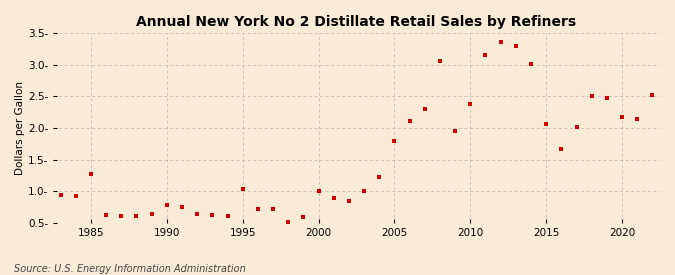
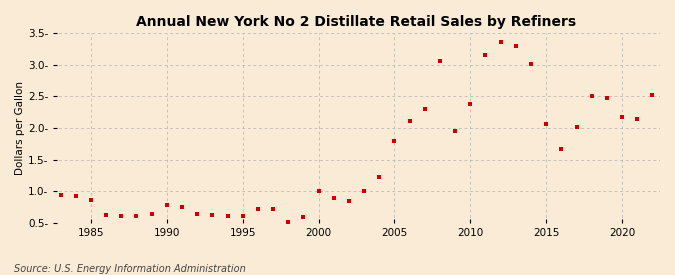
1985: 1.28- -> 0.86-
1995: 1.04- -> 0.61-
